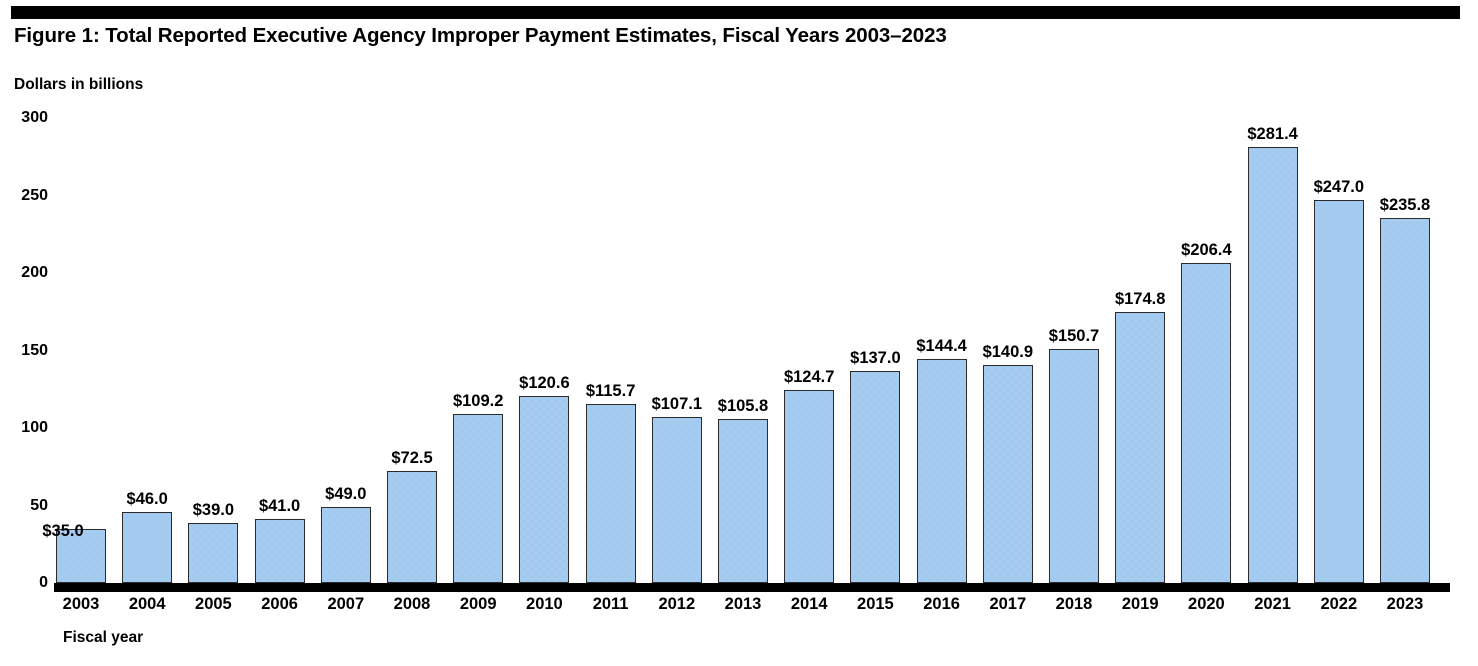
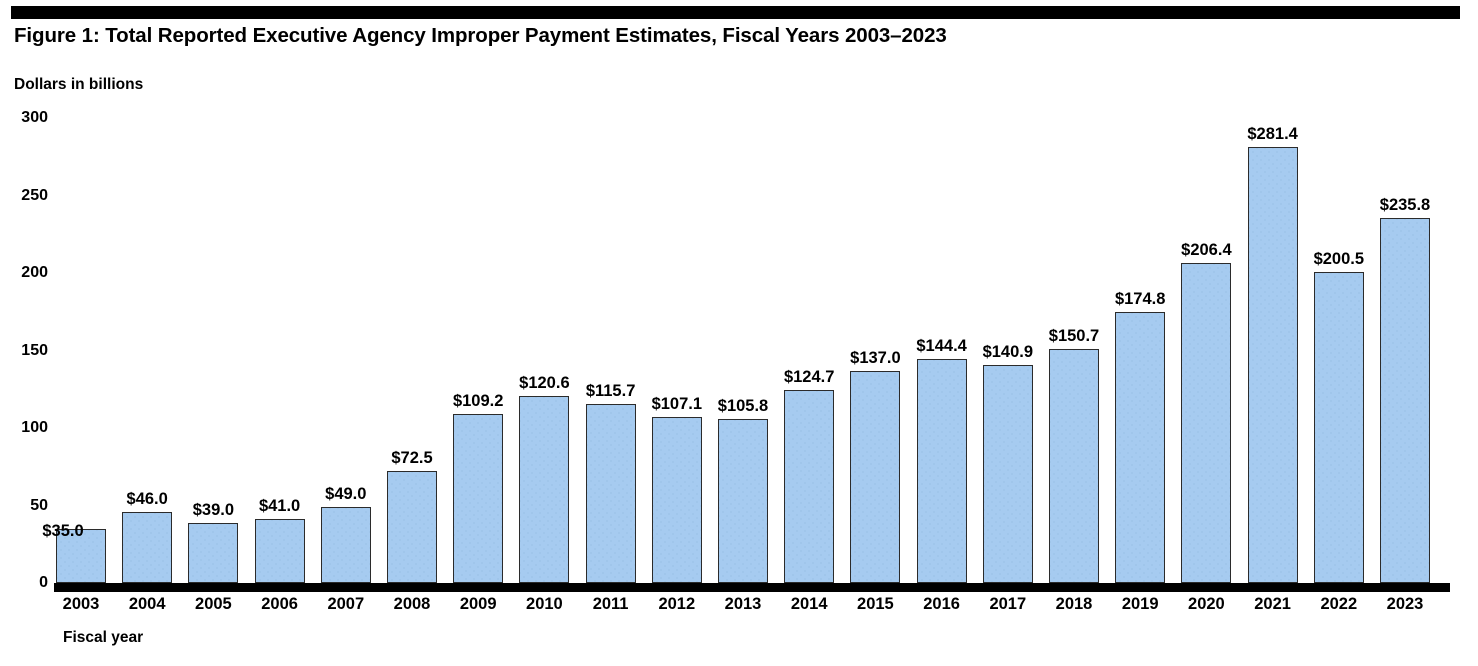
2022: $247.0 -> $200.5
